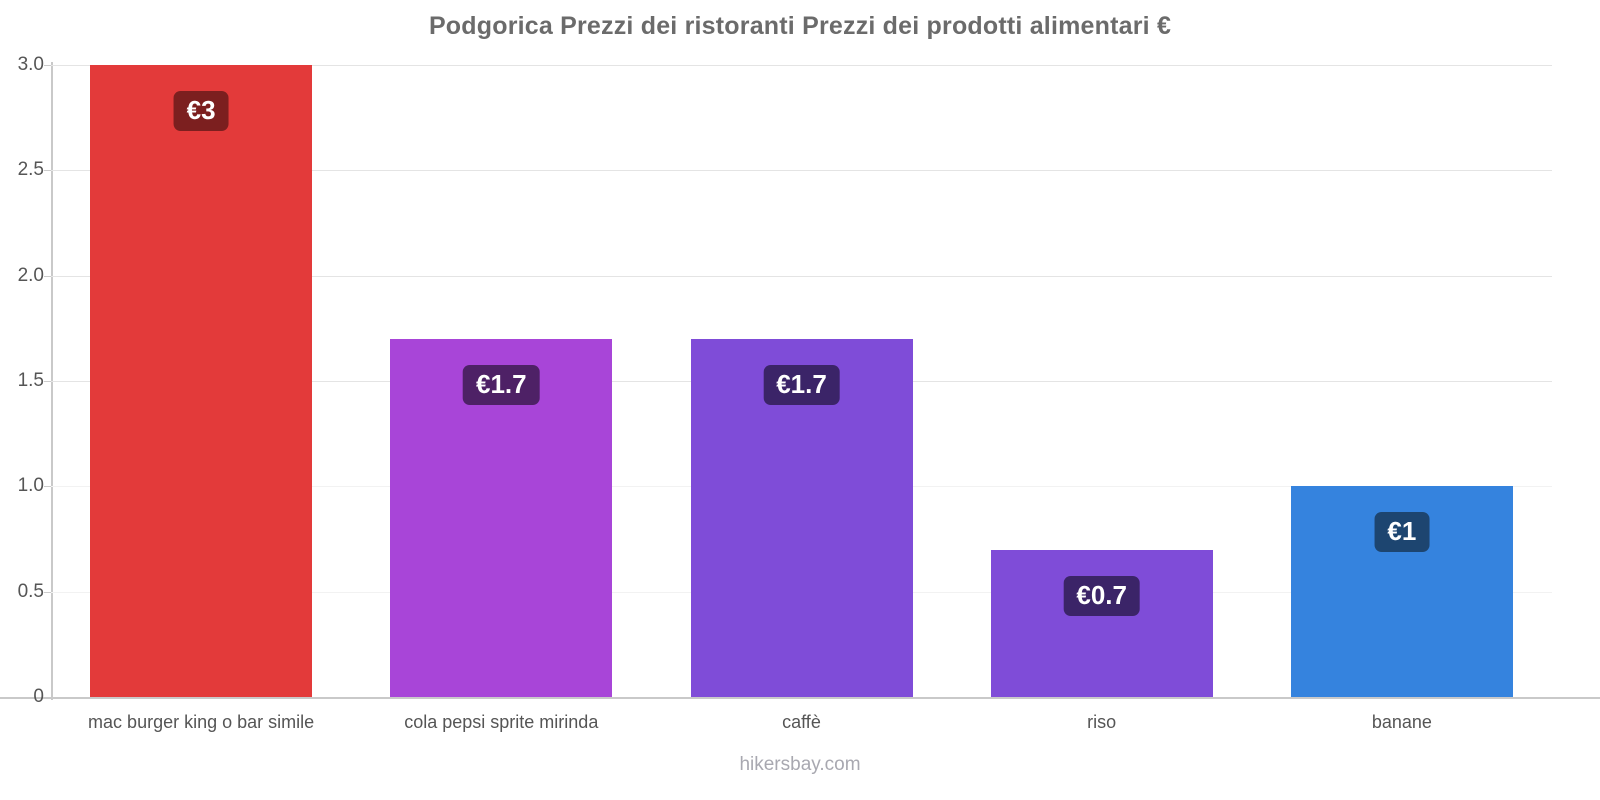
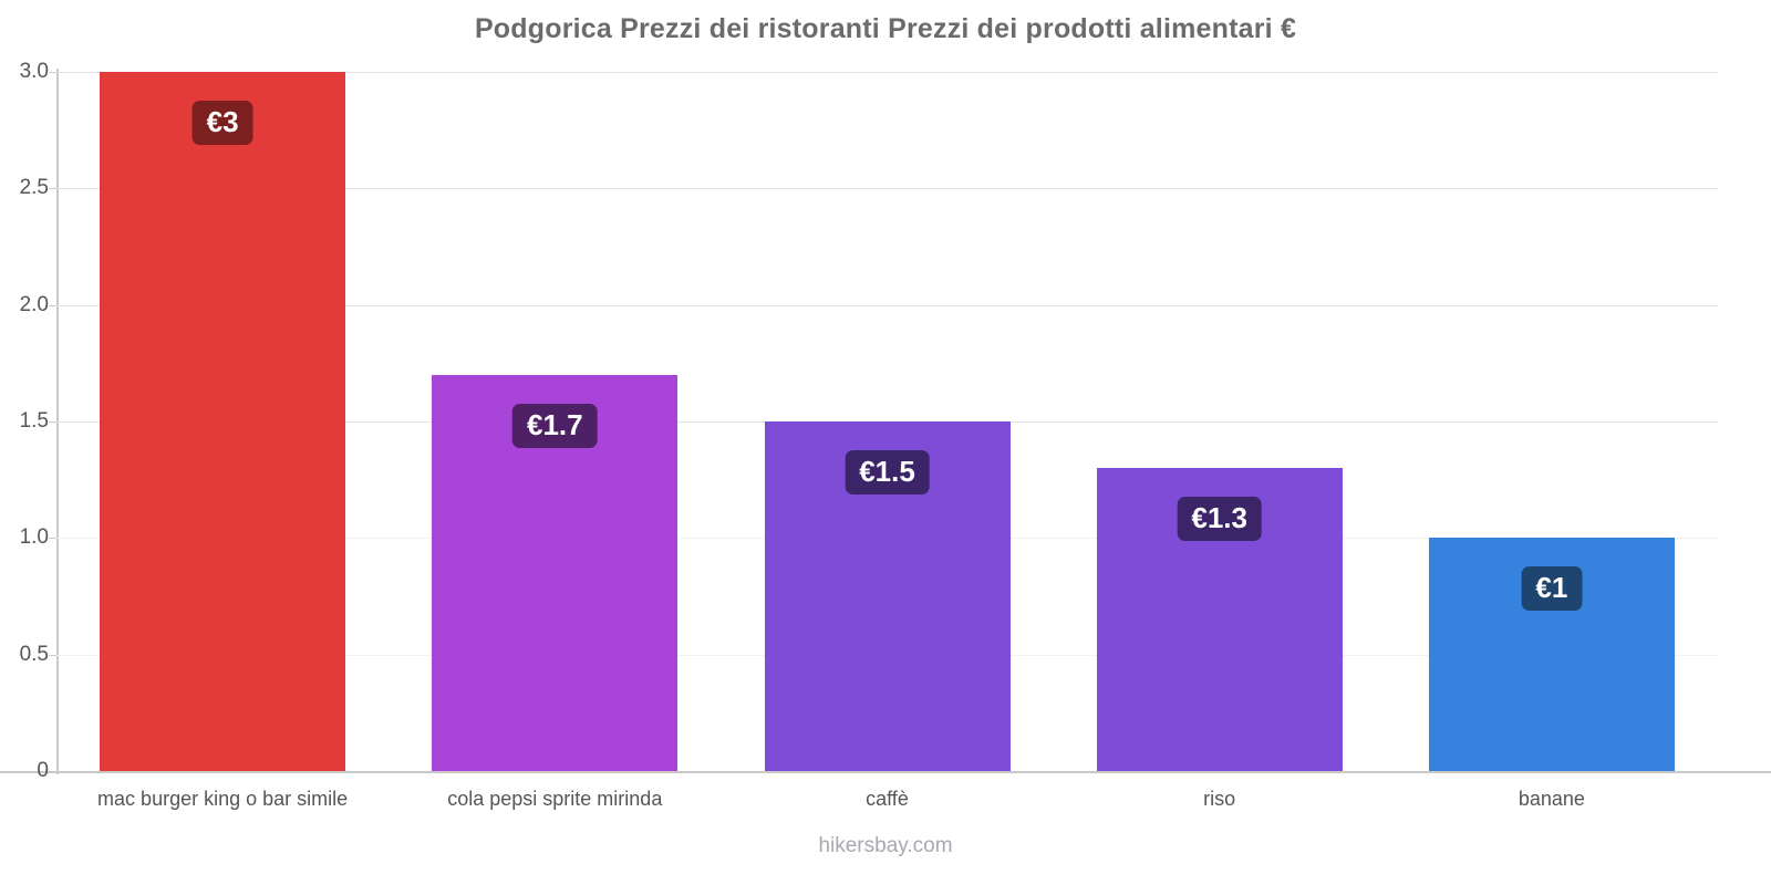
caffè: €1.7 -> €1.5
riso: €0.7 -> €1.3
